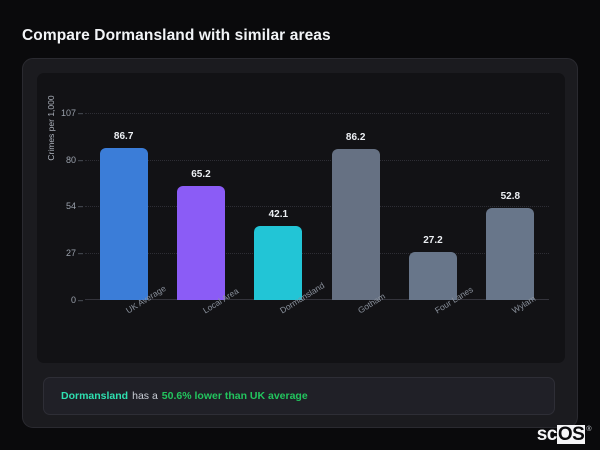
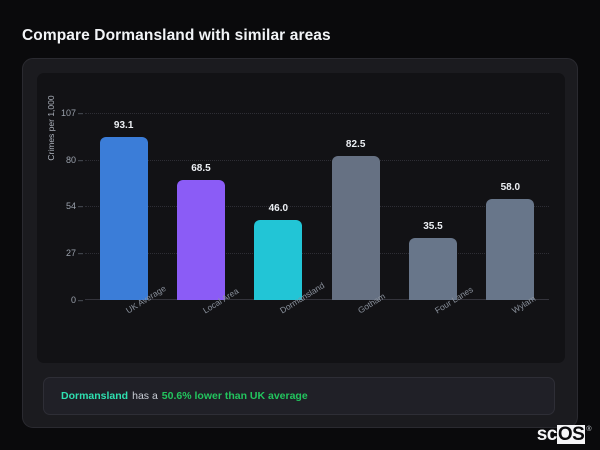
UK Average: 86.7 -> 93.1
Local Area: 65.2 -> 68.5
Dormansland: 42.1 -> 46.0
Gotham: 86.2 -> 82.5
Four Lanes: 27.2 -> 35.5
Wylam: 52.8 -> 58.0
